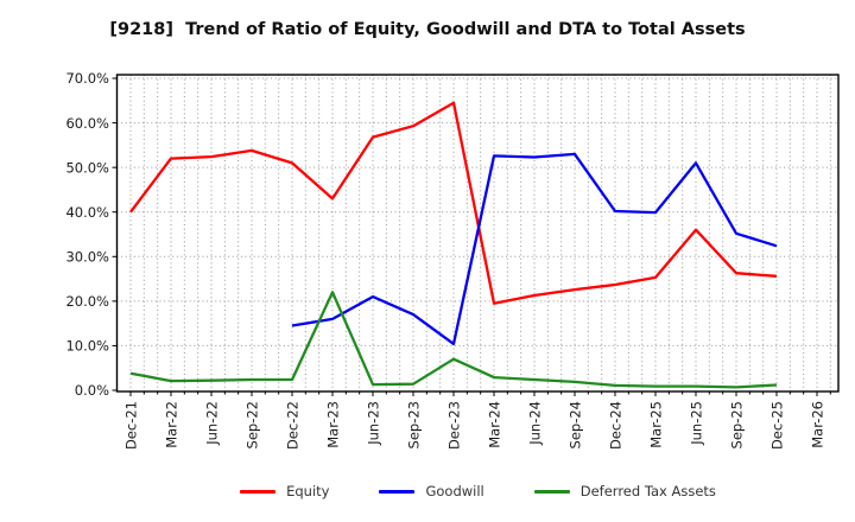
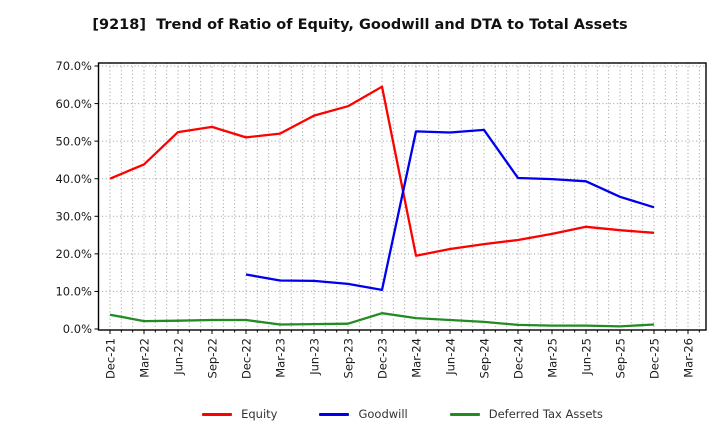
Equity/Mar-22: 52% -> 44%
Equity/Mar-23: 43% -> 52%
Goodwill/Mar-23: 16% -> 13%
Deferred Tax Assets/Mar-23: 22% -> 1%
Goodwill/Jun-23: 21% -> 13%
Goodwill/Sep-23: 17% -> 12%
Deferred Tax Assets/Dec-23: 7% -> 4%
Equity/Jun-25: 36% -> 27%
Goodwill/Jun-25: 51% -> 39%
